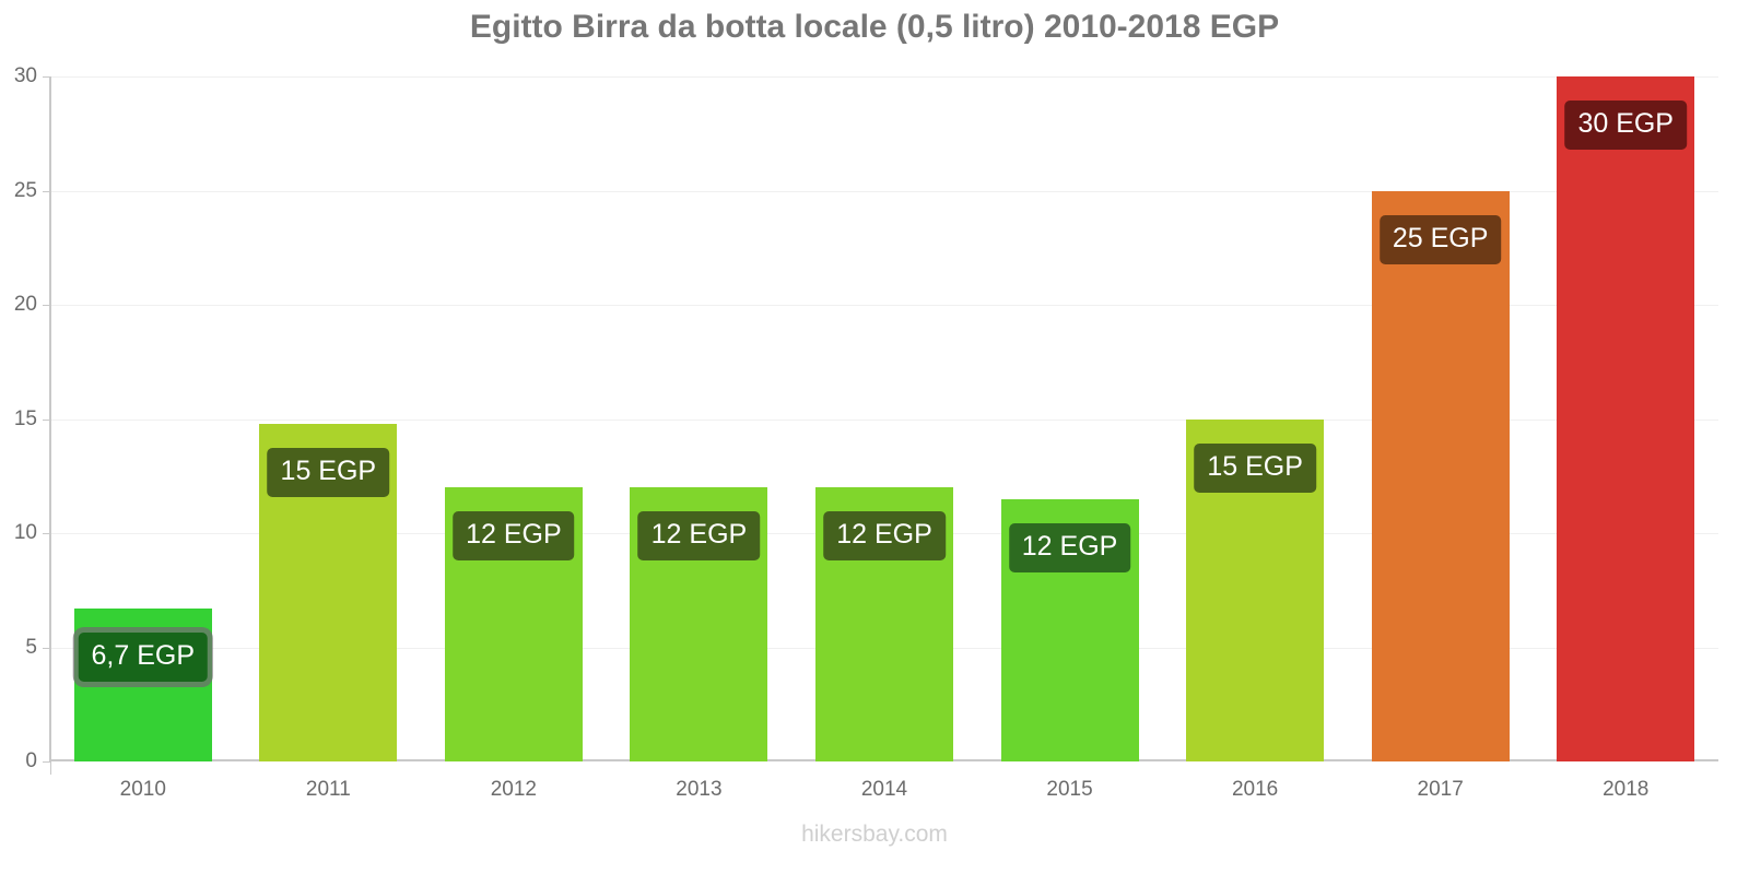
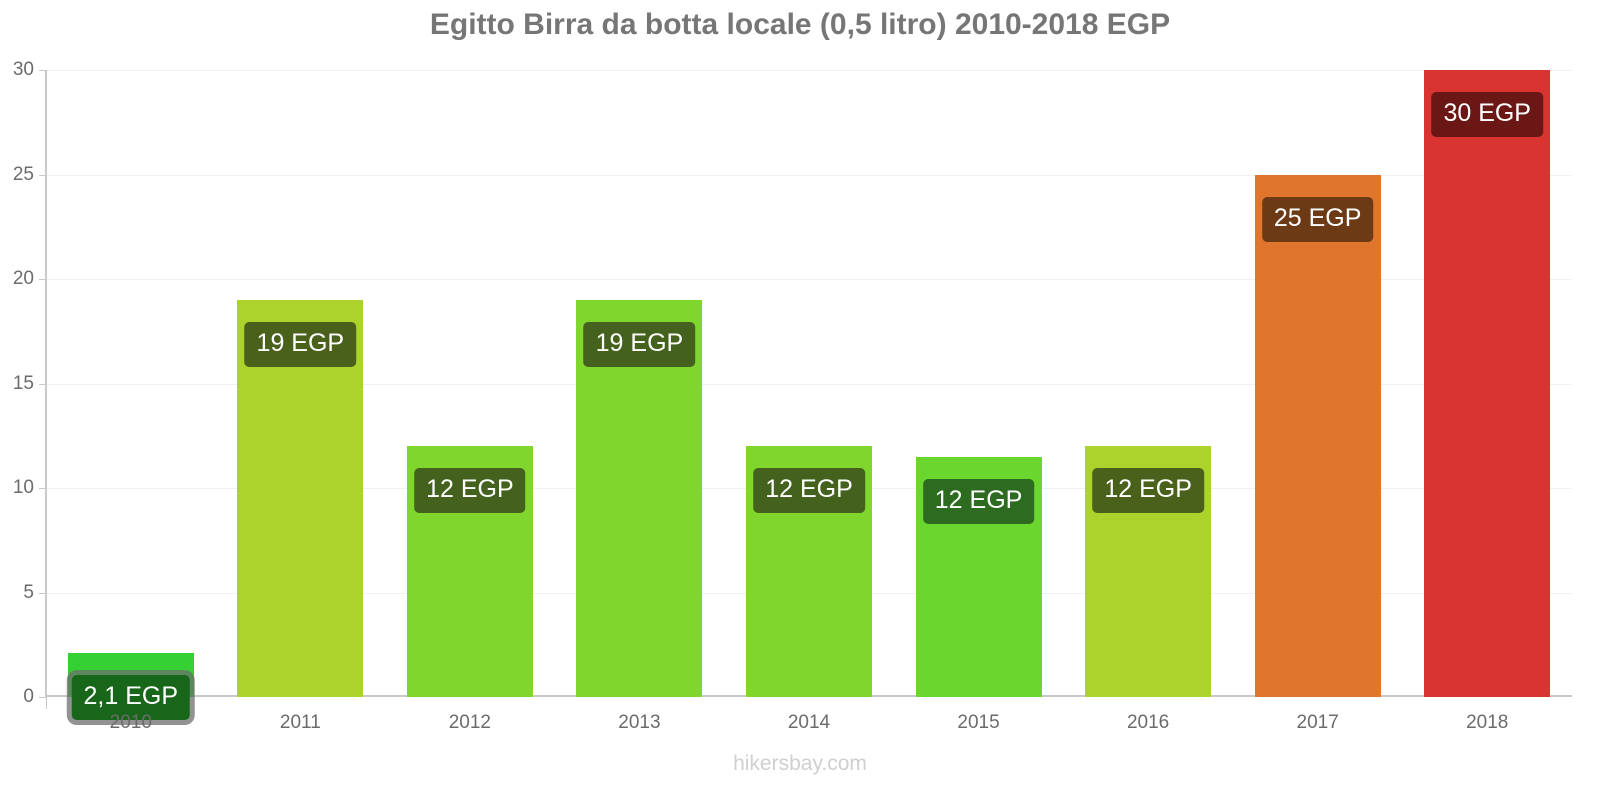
2010: 6,7 -> 2,1
2011: 15 -> 19
2013: 12 -> 19
2016: 15 -> 12
